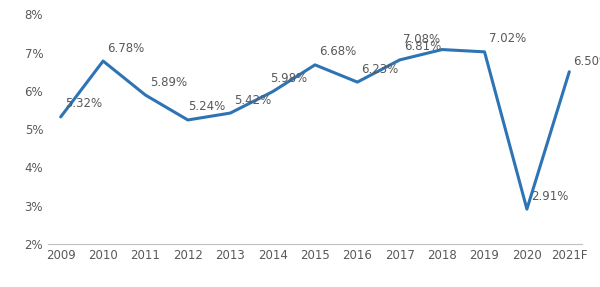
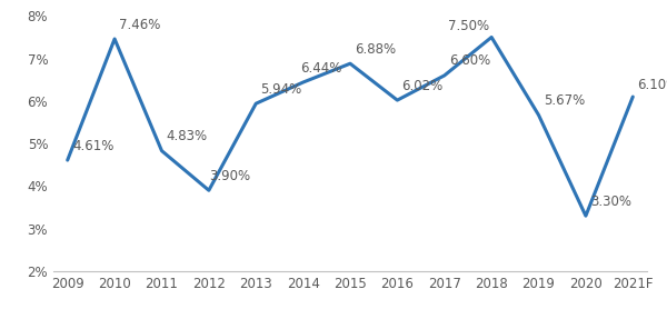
2009: 5.32% -> 4.61%
2010: 6.78% -> 7.46%
2011: 5.89% -> 4.83%
2012: 5.24% -> 3.90%
2013: 5.42% -> 5.94%
2014: 5.98% -> 6.44%
2015: 6.68% -> 6.88%
2016: 6.23% -> 6.02%
2017: 6.81% -> 6.60%
2018: 7.08% -> 7.50%
2019: 7.02% -> 5.67%
2020: 2.91% -> 3.30%
2021F: 6.50% -> 6.10%
